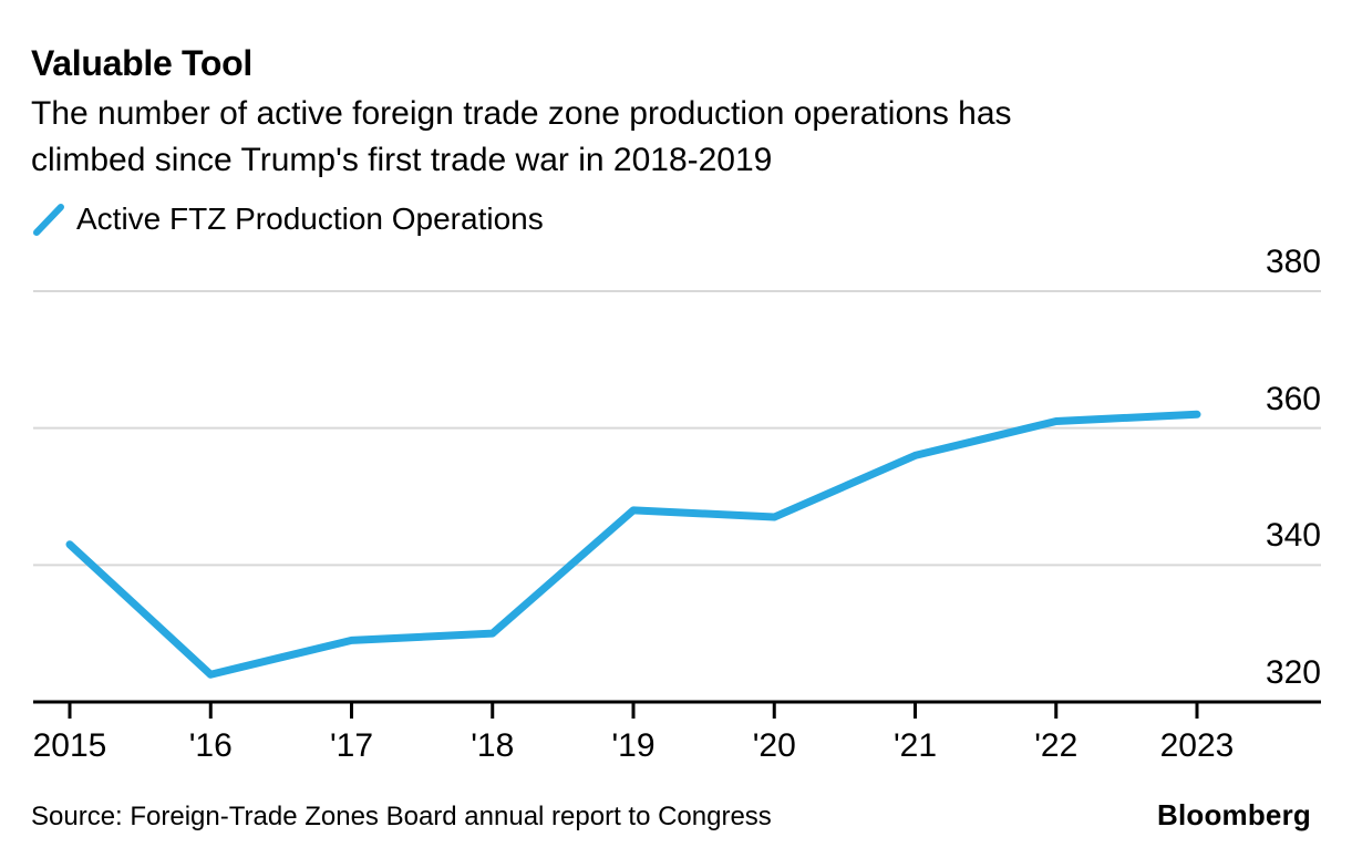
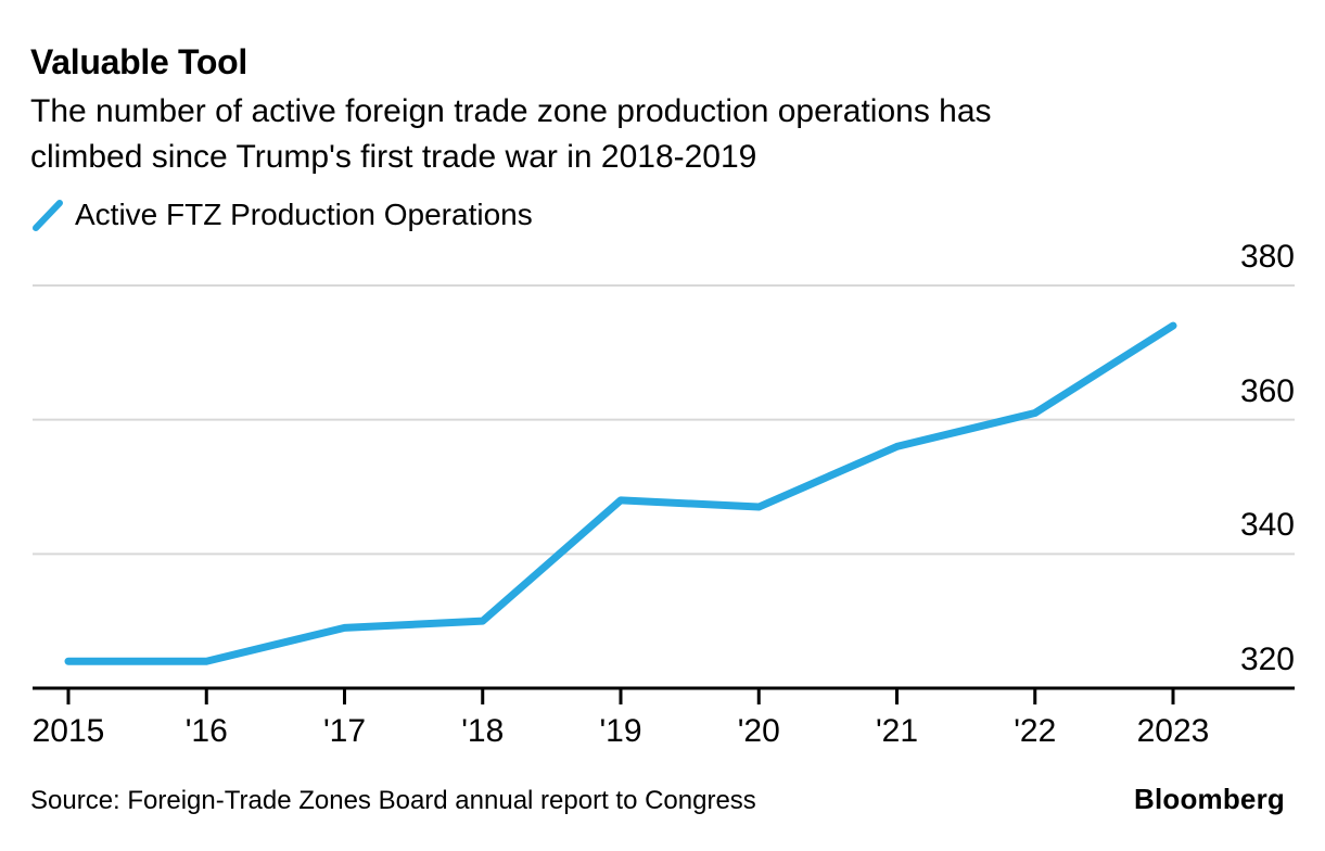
2015: 343 -> 324
2023: 362 -> 374
